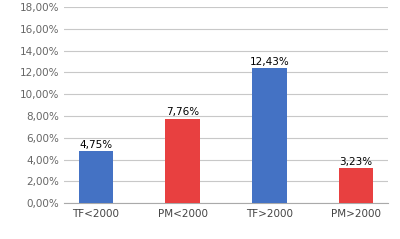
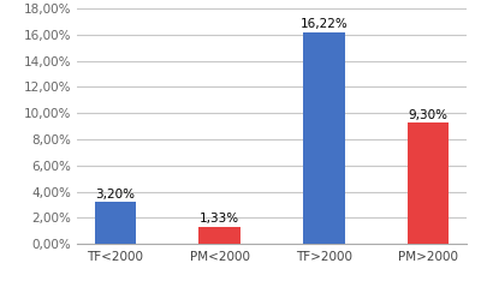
TF<2000: 4,75% -> 3,20%
PM<2000: 7,76% -> 1,33%
TF>2000: 12,43% -> 16,22%
PM>2000: 3,23% -> 9,30%
